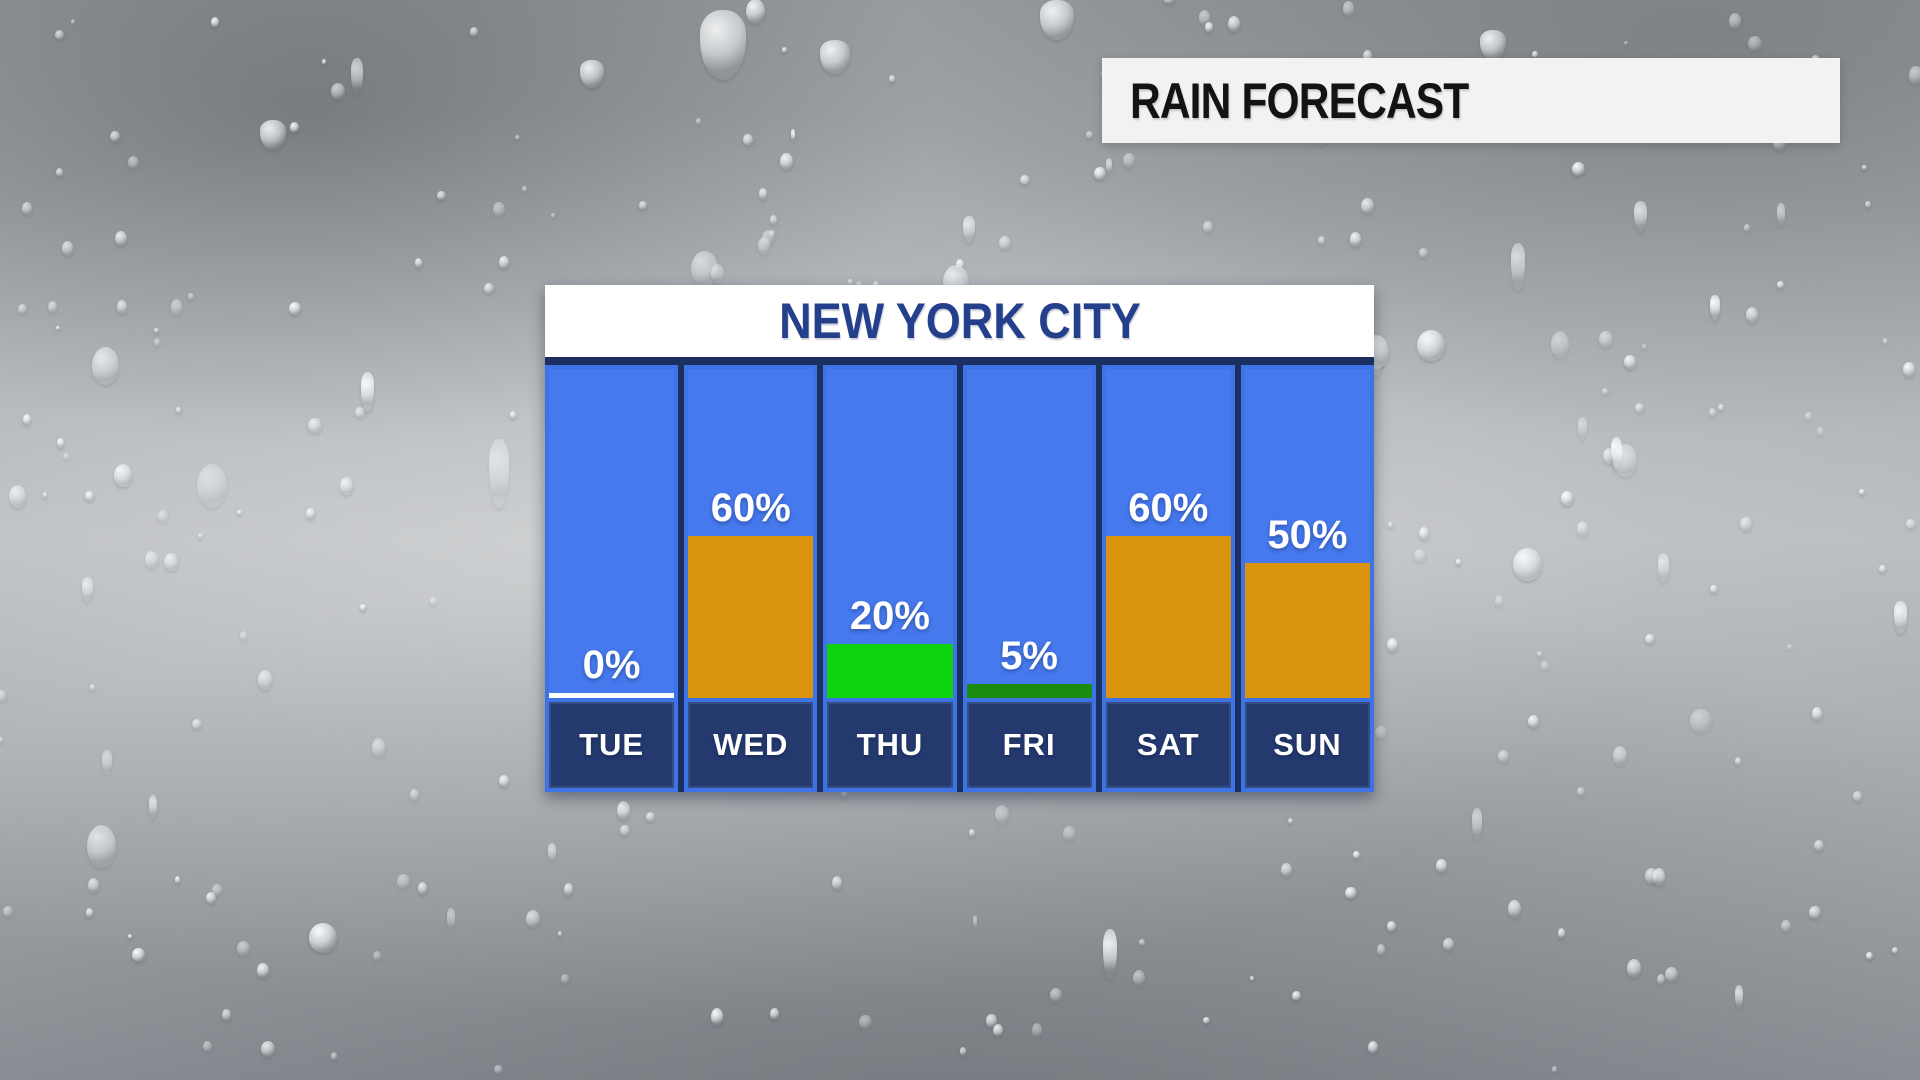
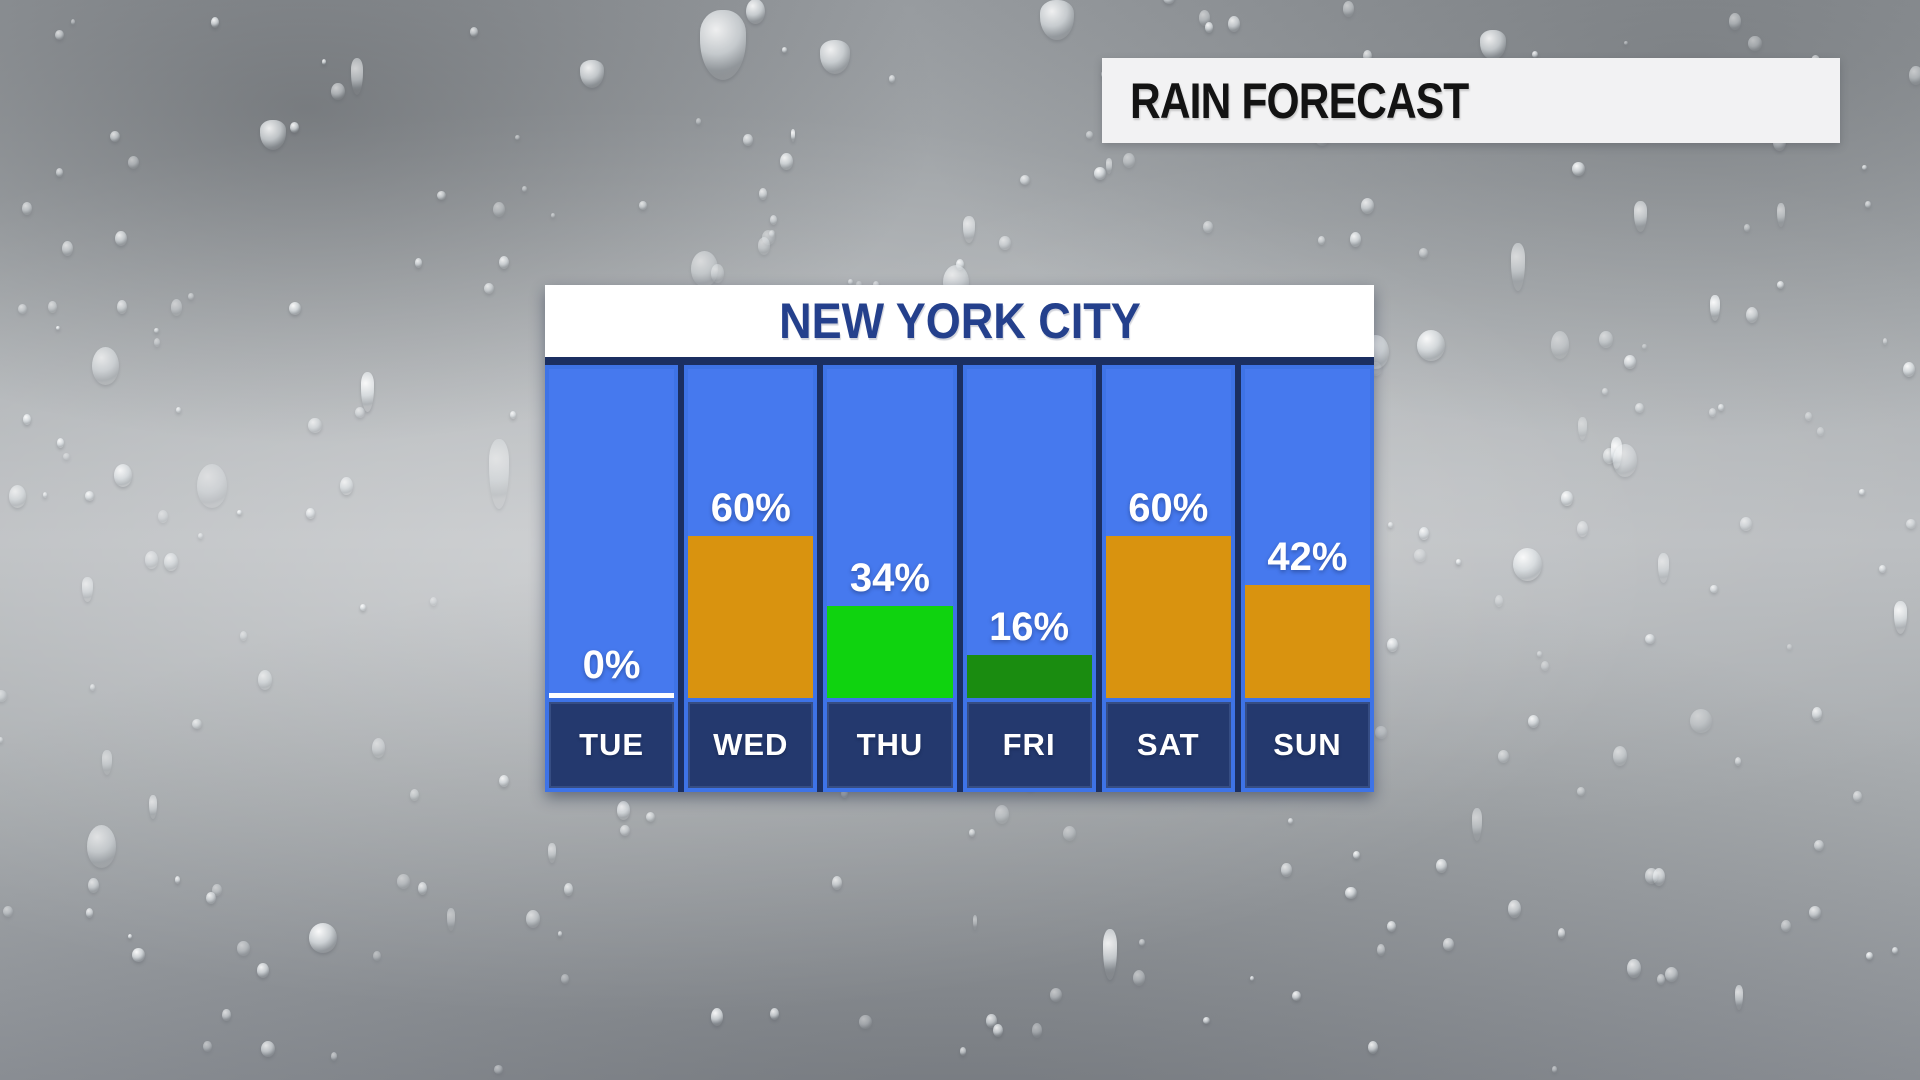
THU: 20% -> 34%
FRI: 5% -> 16%
SUN: 50% -> 42%
